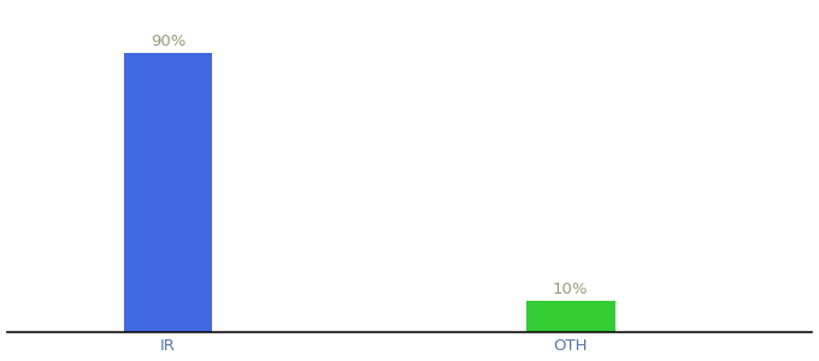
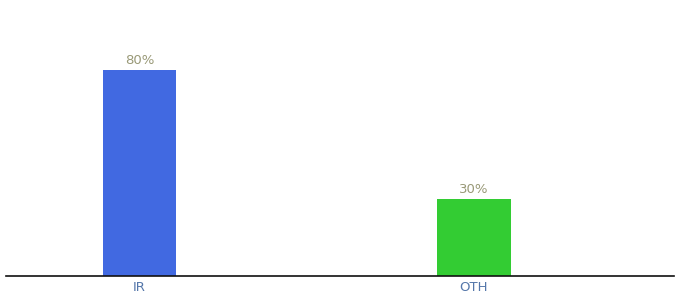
IR: 90% -> 80%
OTH: 10% -> 30%
